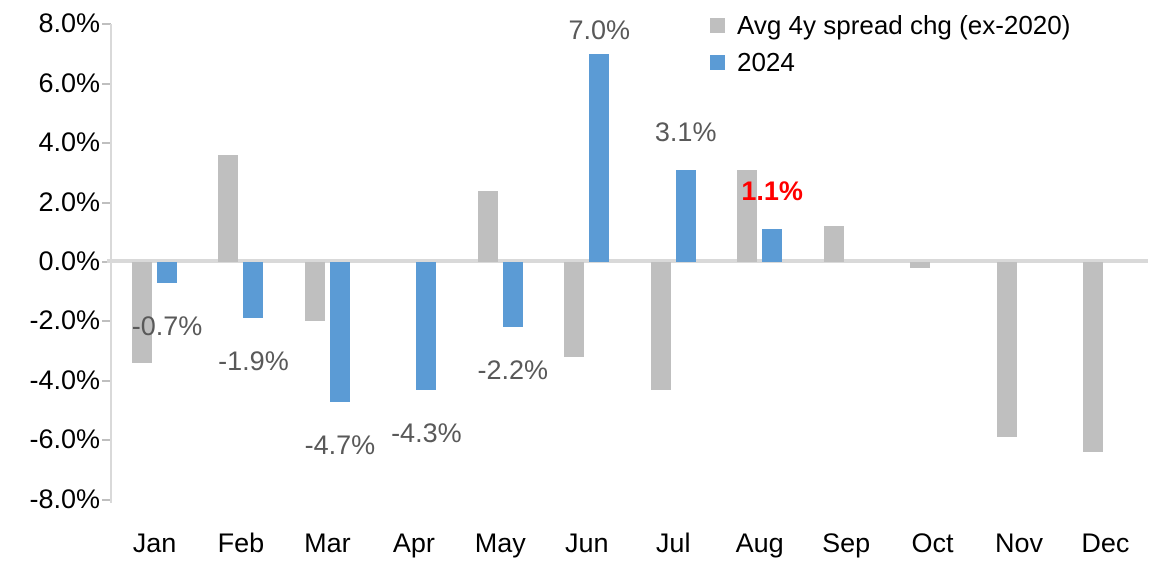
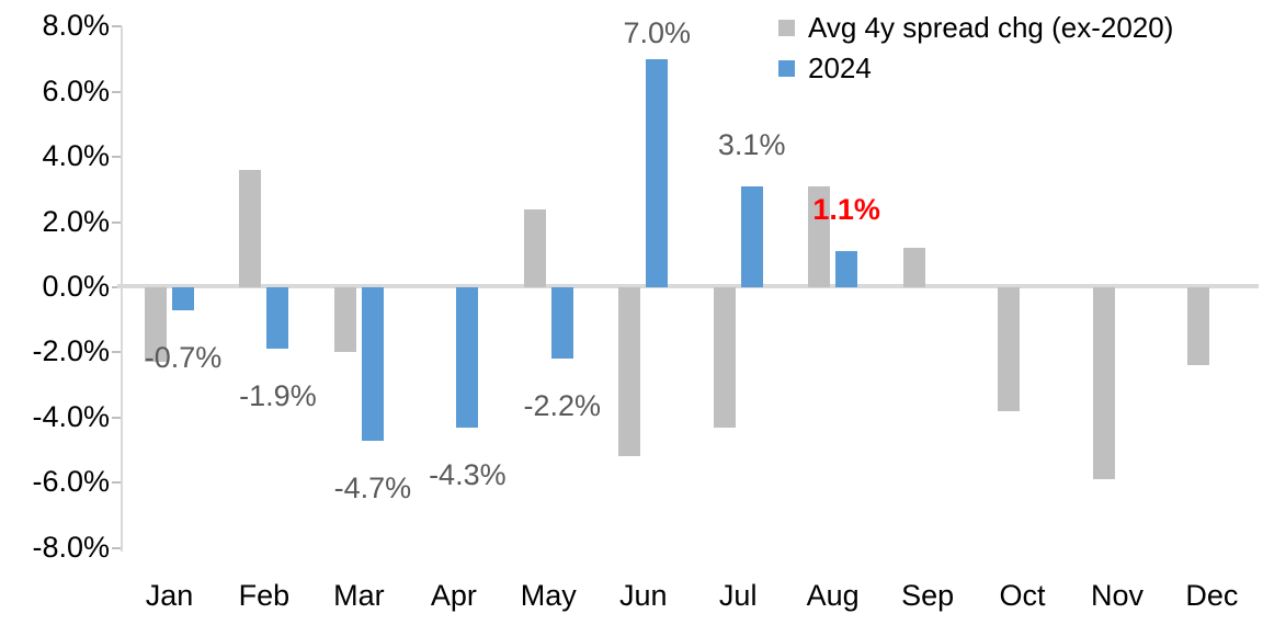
Avg 4y spread chg (ex-2020)/Jan: -3.4% -> -2.3%
Avg 4y spread chg (ex-2020)/Jun: -3.2% -> -5.2%
Avg 4y spread chg (ex-2020)/Oct: -0.2% -> -3.8%
Avg 4y spread chg (ex-2020)/Dec: -6.4% -> -2.4%
